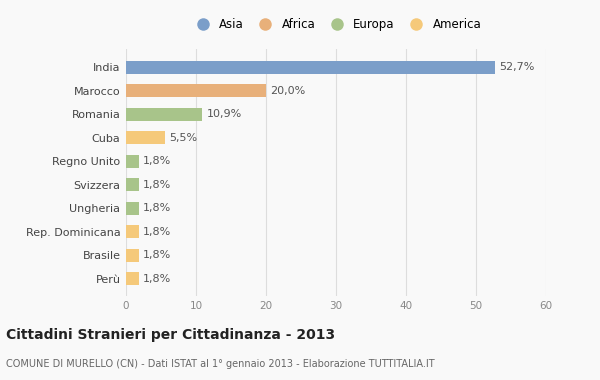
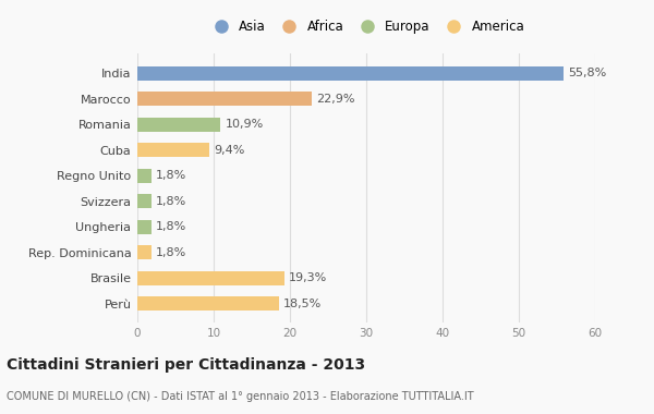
India: 52,7% -> 55,8%
Marocco: 20,0% -> 22,9%
Cuba: 5,5% -> 9,4%
Brasile: 1,8% -> 19,3%
Perù: 1,8% -> 18,5%
